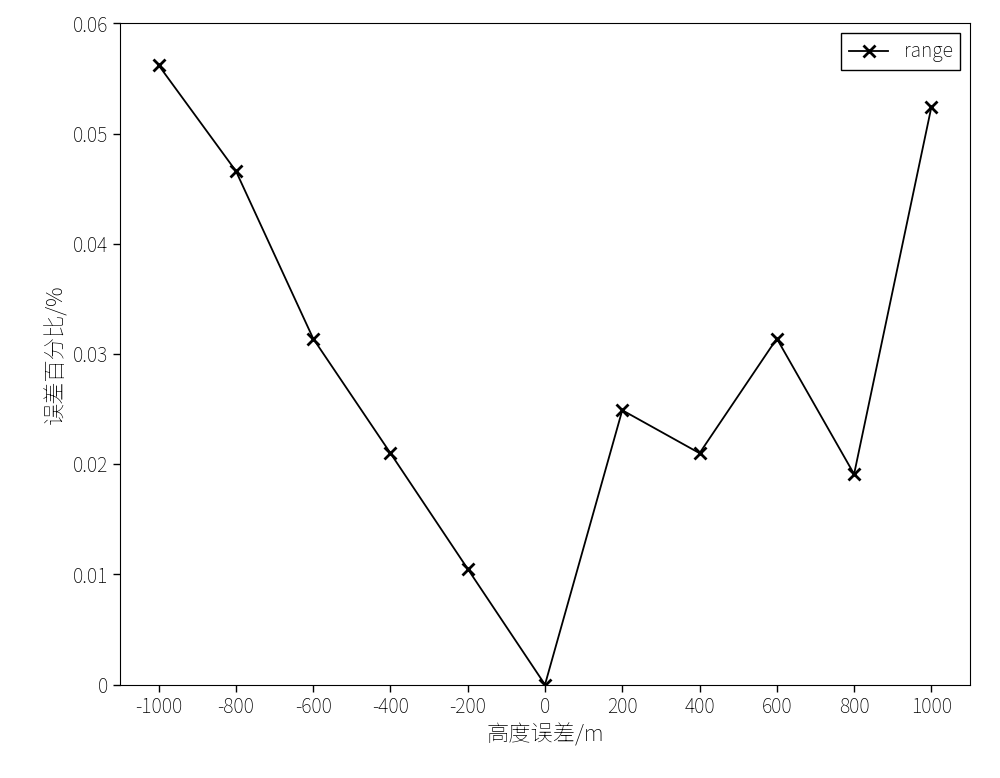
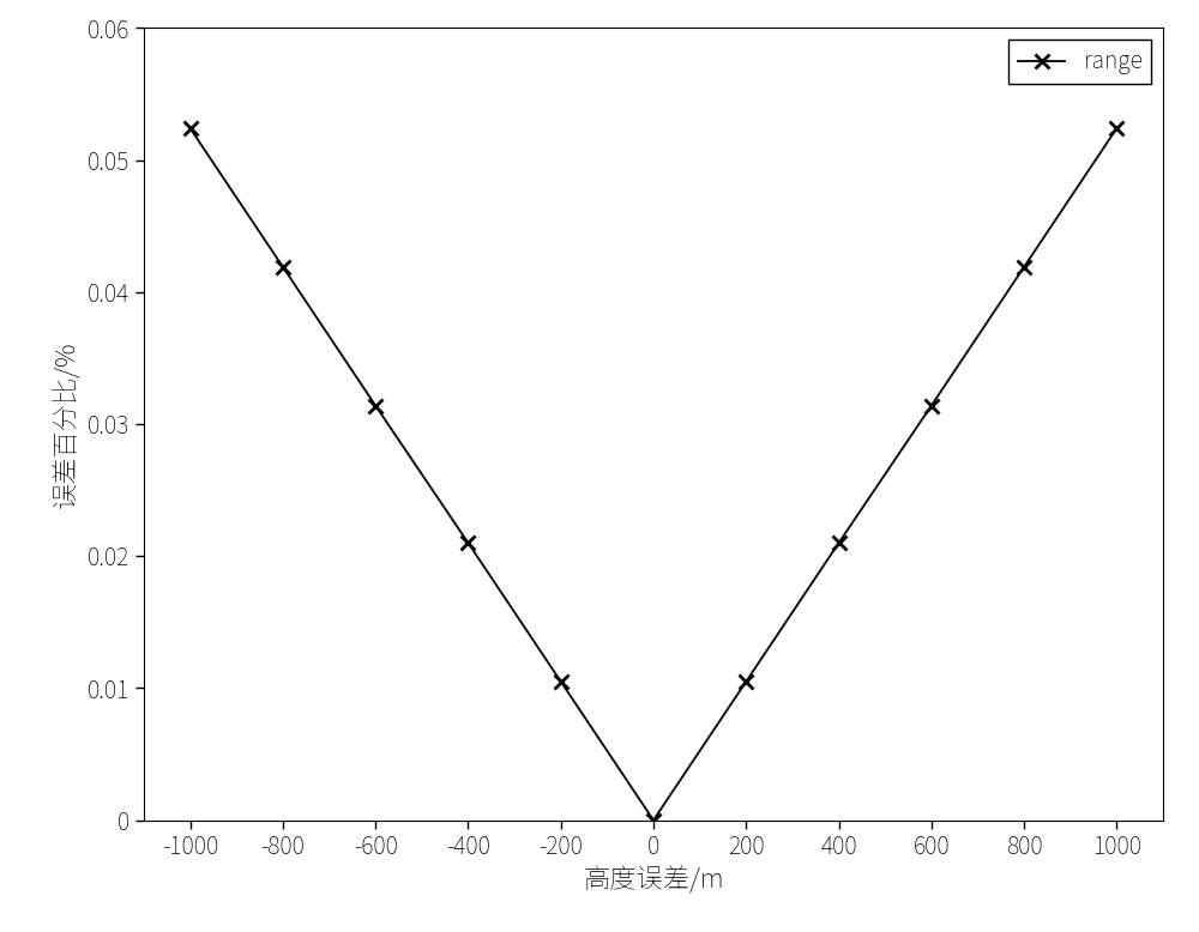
-1000: 0.0562 -> 0.0524
-800: 0.0466 -> 0.0419
200: 0.0249 -> 0.0105
800: 0.0191 -> 0.0419
